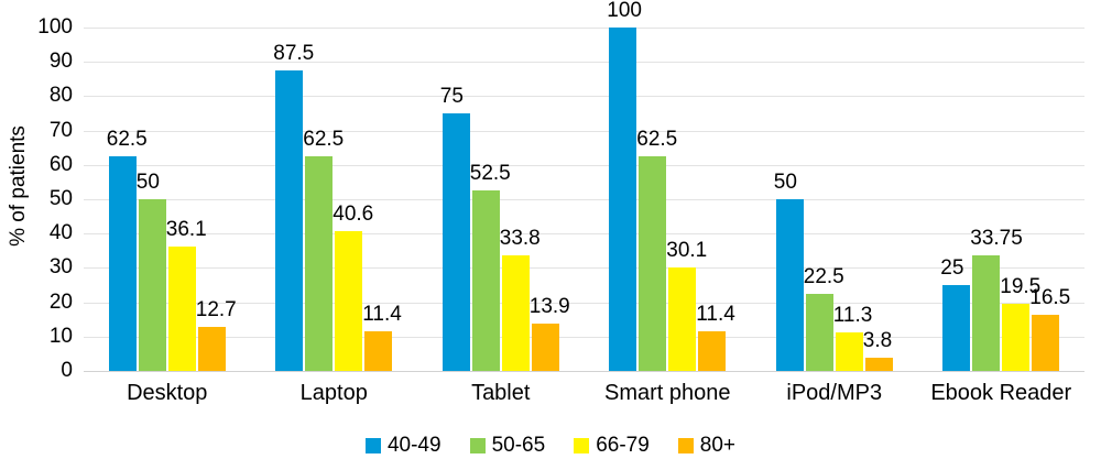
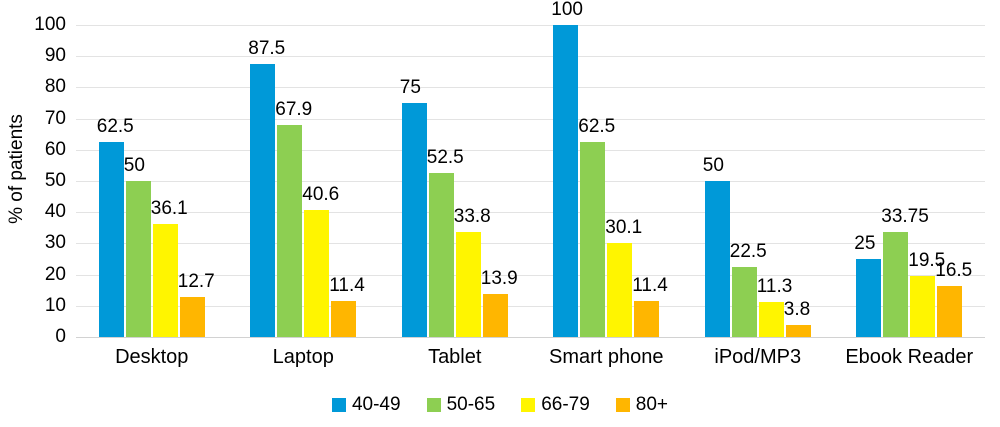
50-65/Laptop: 62.5 -> 67.9
